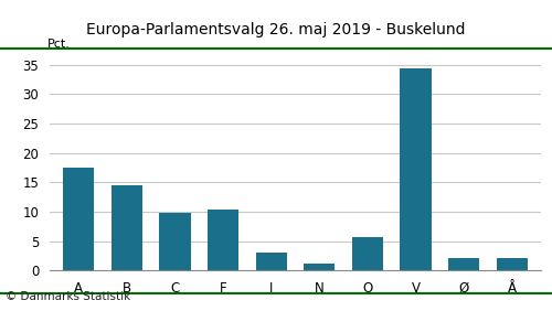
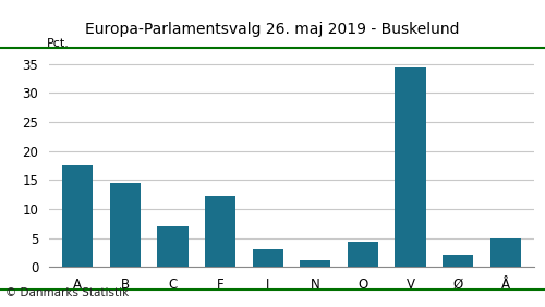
C: 9.9 -> 7.0
F: 10.4 -> 12.2
O: 5.7 -> 4.4
Å: 2.1 -> 5.0
